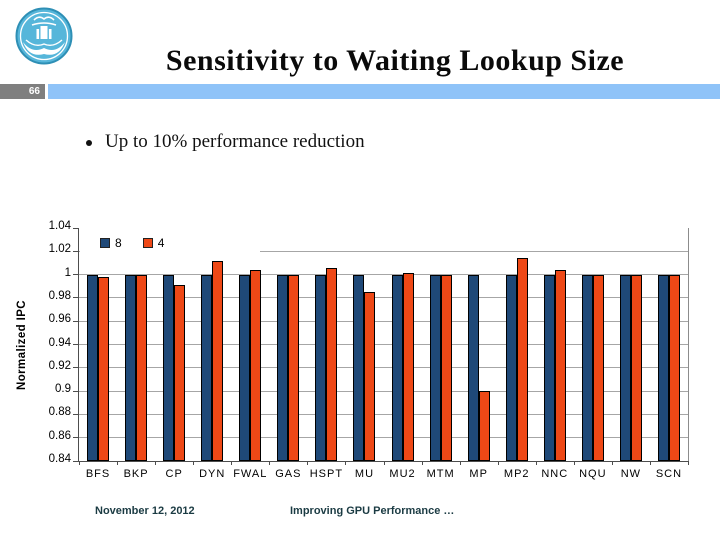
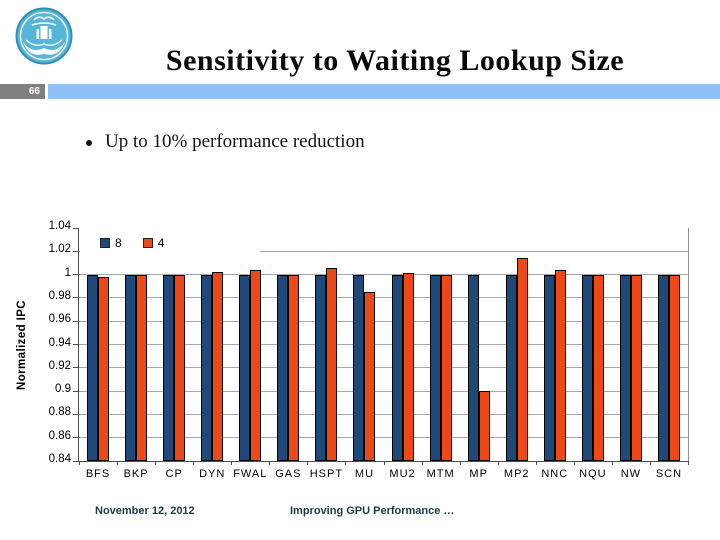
4/CP: 0.991 -> 1.000
4/DYN: 1.012 -> 1.002
